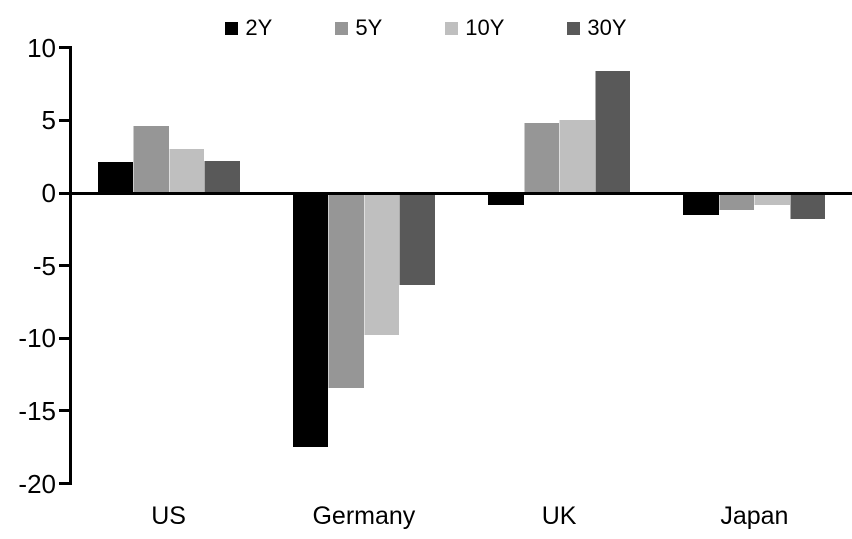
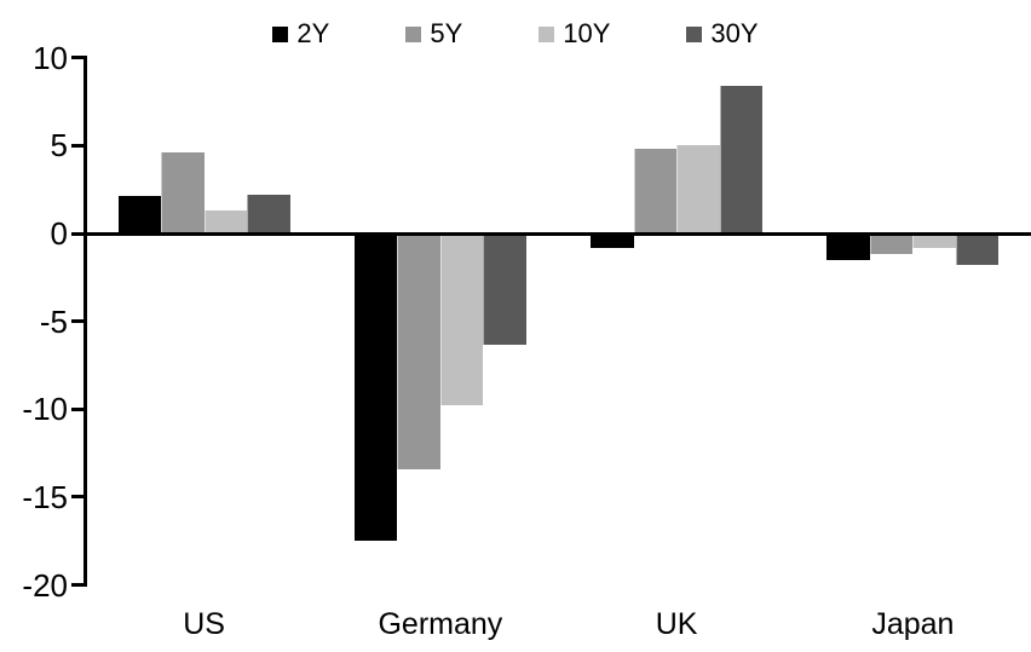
10Y/US: 3.0 -> 1.3
